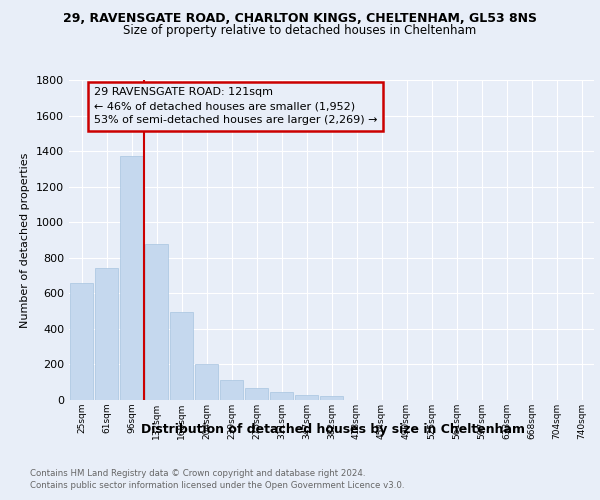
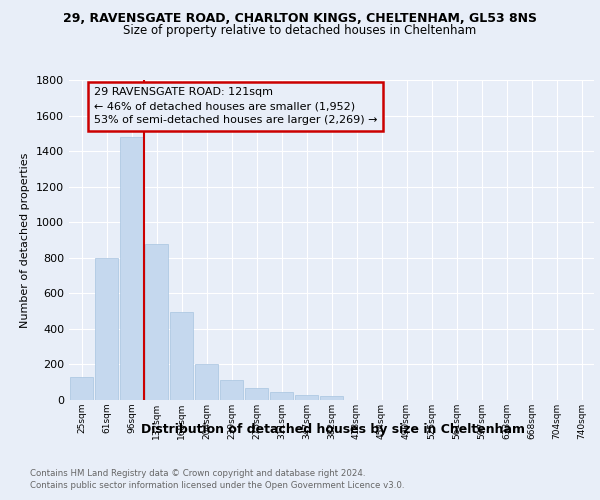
25sqm: 660 -> 130
61sqm: 740 -> 800
96sqm: 1370 -> 1480
